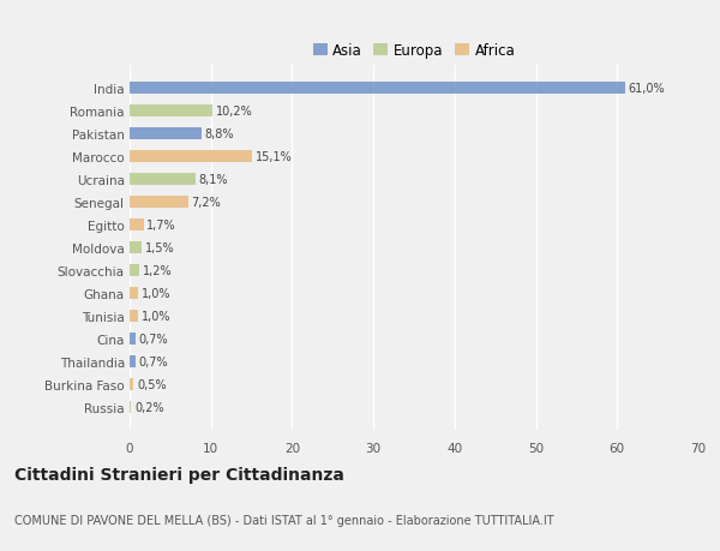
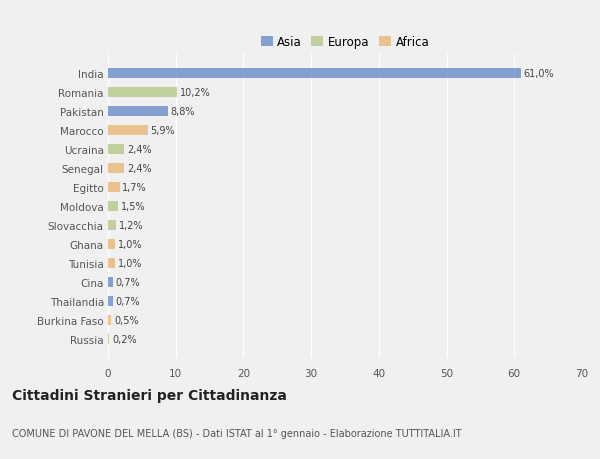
Marocco: 15,1% -> 5,9%
Ucraina: 8,1% -> 2,4%
Senegal: 7,2% -> 2,4%
